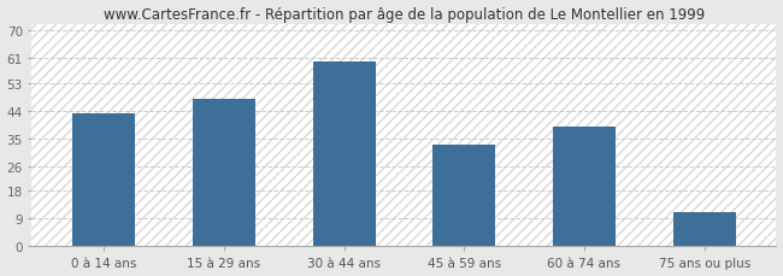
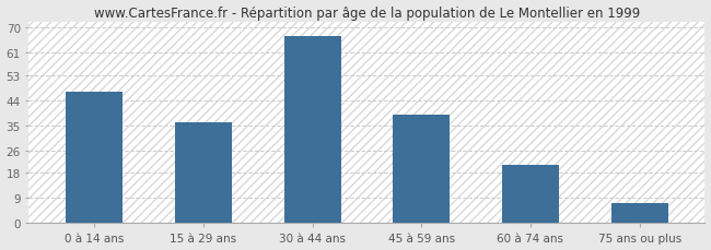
0 à 14 ans: 43 -> 47
15 à 29 ans: 48 -> 36
30 à 44 ans: 60 -> 67
45 à 59 ans: 33 -> 39
60 à 74 ans: 39 -> 21
75 ans ou plus: 11 -> 7
